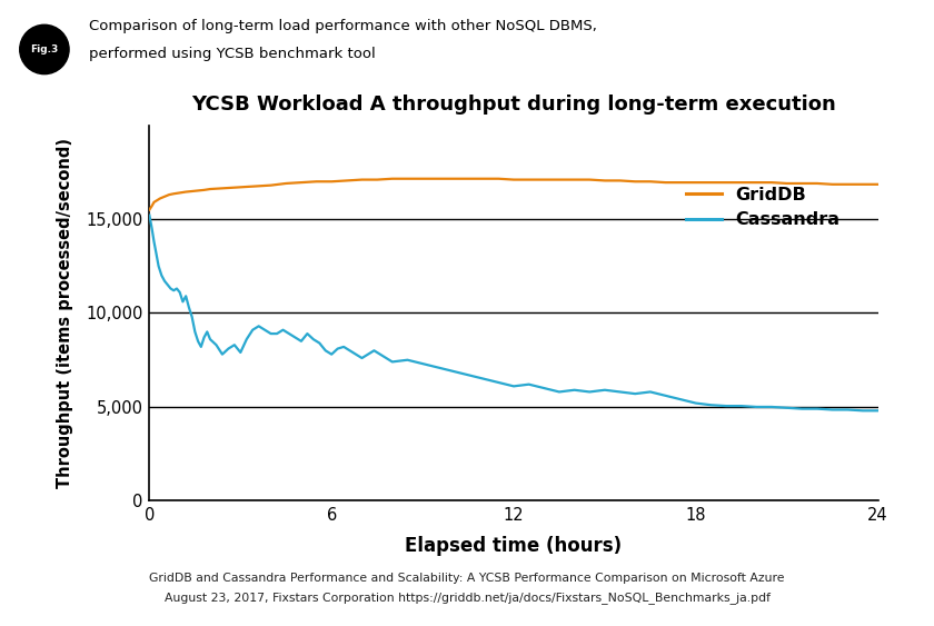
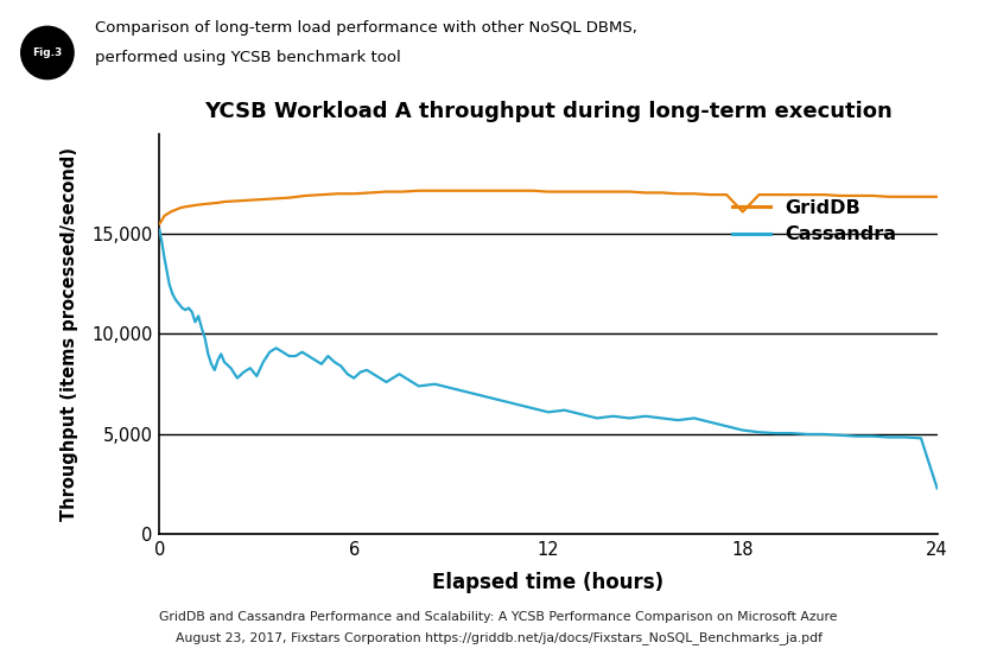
GridDB/18: 17,000 -> 16,100
Cassandra/24: 4,800 -> 2,300
